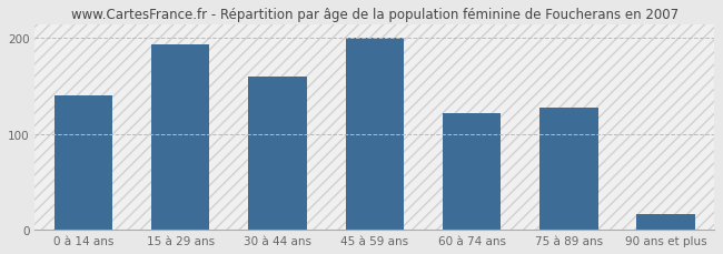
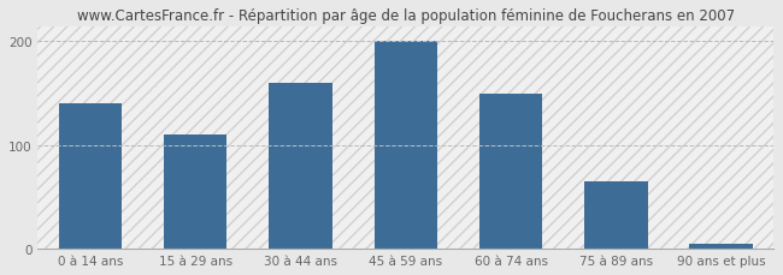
15 à 29 ans: 194 -> 110
60 à 74 ans: 122 -> 150
75 à 89 ans: 128 -> 65
90 ans et plus: 16 -> 5
